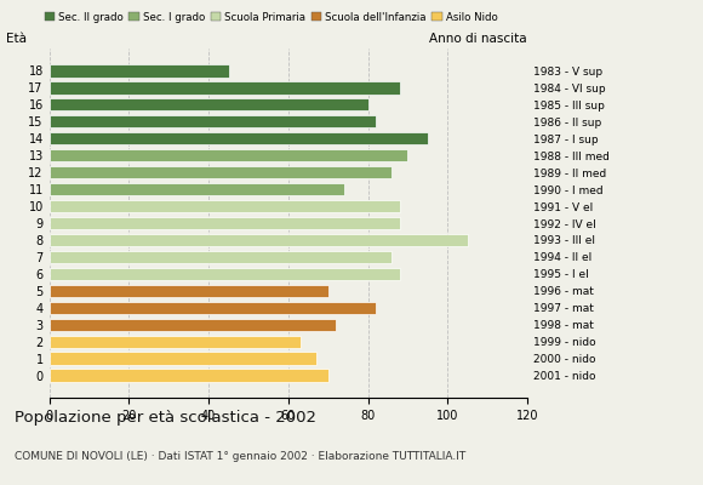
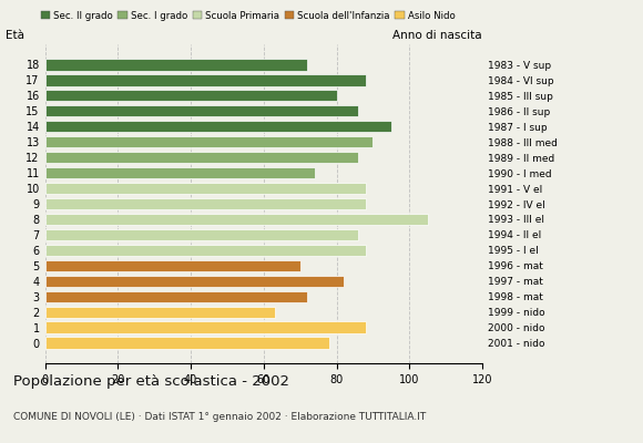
18: 45 -> 72
15: 82 -> 86
1: 67 -> 88
0: 70 -> 78
